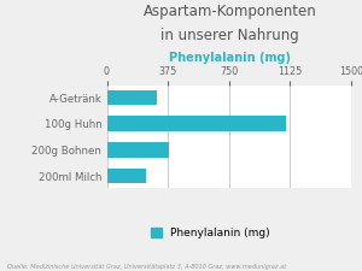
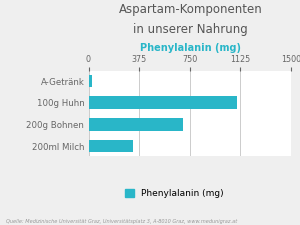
A-Getränk: 310 -> 20
200g Bohnen: 380 -> 700
200ml Milch: 240 -> 330
